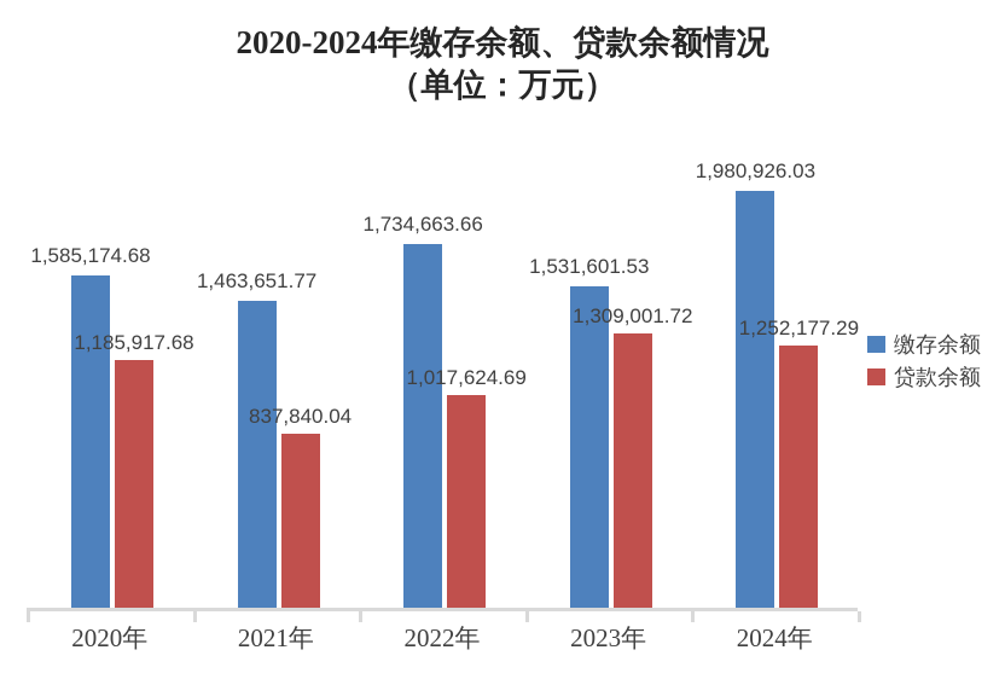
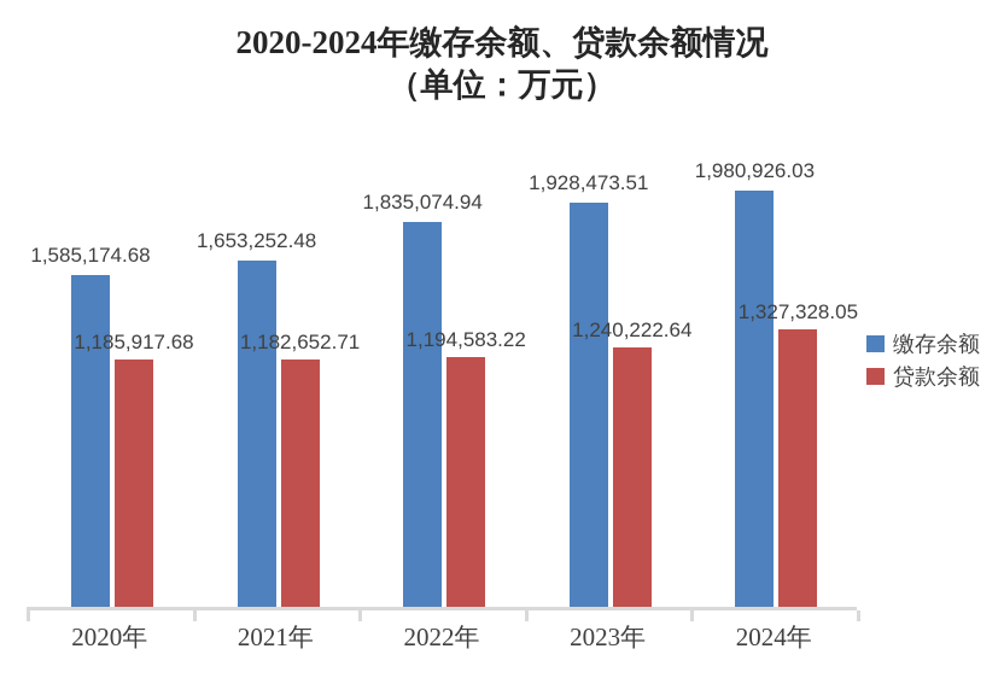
缴存余额/2021年: 1,463,651.77 -> 1,653,252.48
贷款余额/2021年: 837,840.04 -> 1,182,652.71
缴存余额/2022年: 1,734,663.66 -> 1,835,074.94
贷款余额/2022年: 1,017,624.69 -> 1,194,583.22
缴存余额/2023年: 1,531,601.53 -> 1,928,473.51
贷款余额/2023年: 1,309,001.72 -> 1,240,222.64
贷款余额/2024年: 1,252,177.29 -> 1,327,328.05
